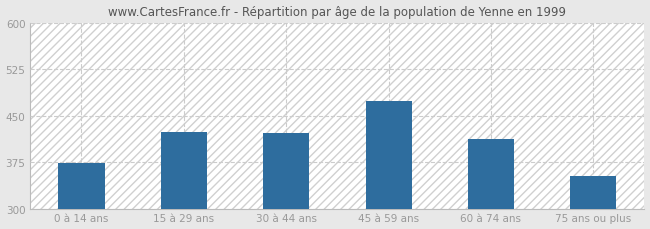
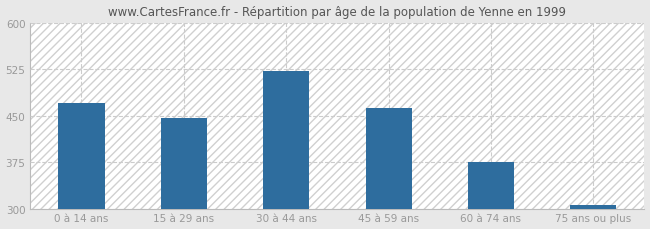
0 à 14 ans: 374 -> 471
15 à 29 ans: 424 -> 446
30 à 44 ans: 422 -> 522
45 à 59 ans: 474 -> 462
60 à 74 ans: 412 -> 376
75 ans ou plus: 352 -> 306
